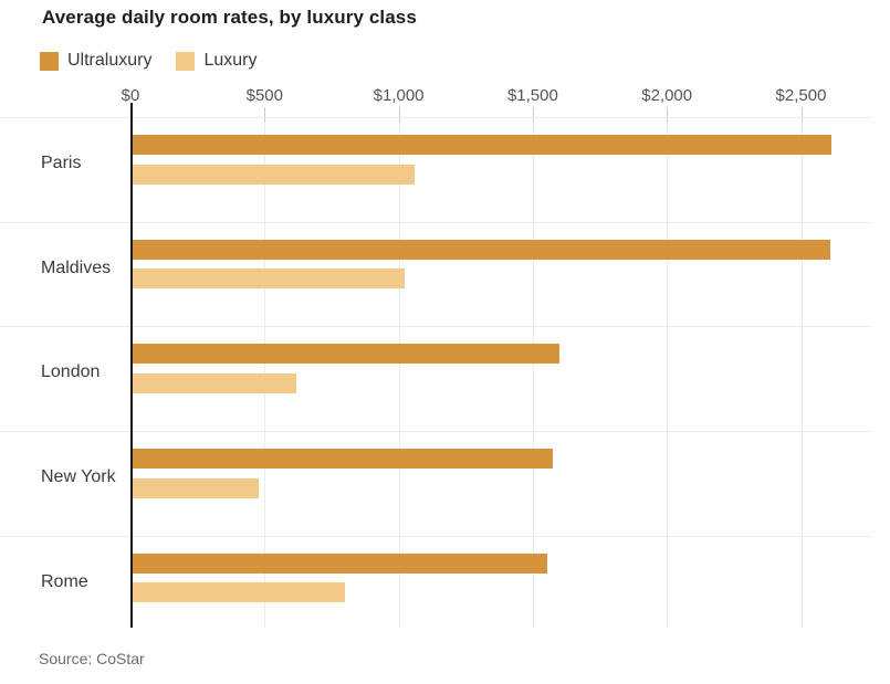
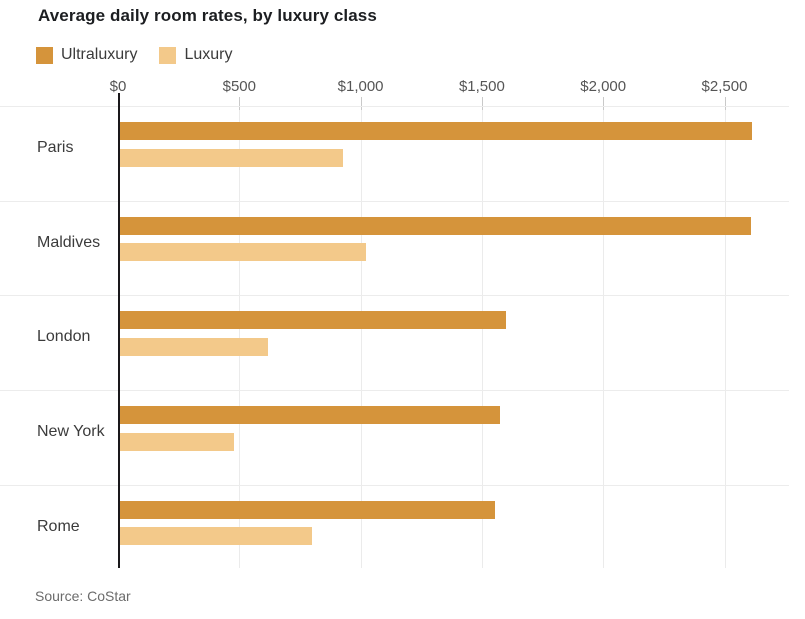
Luxury/Paris: $1050 -> $920
